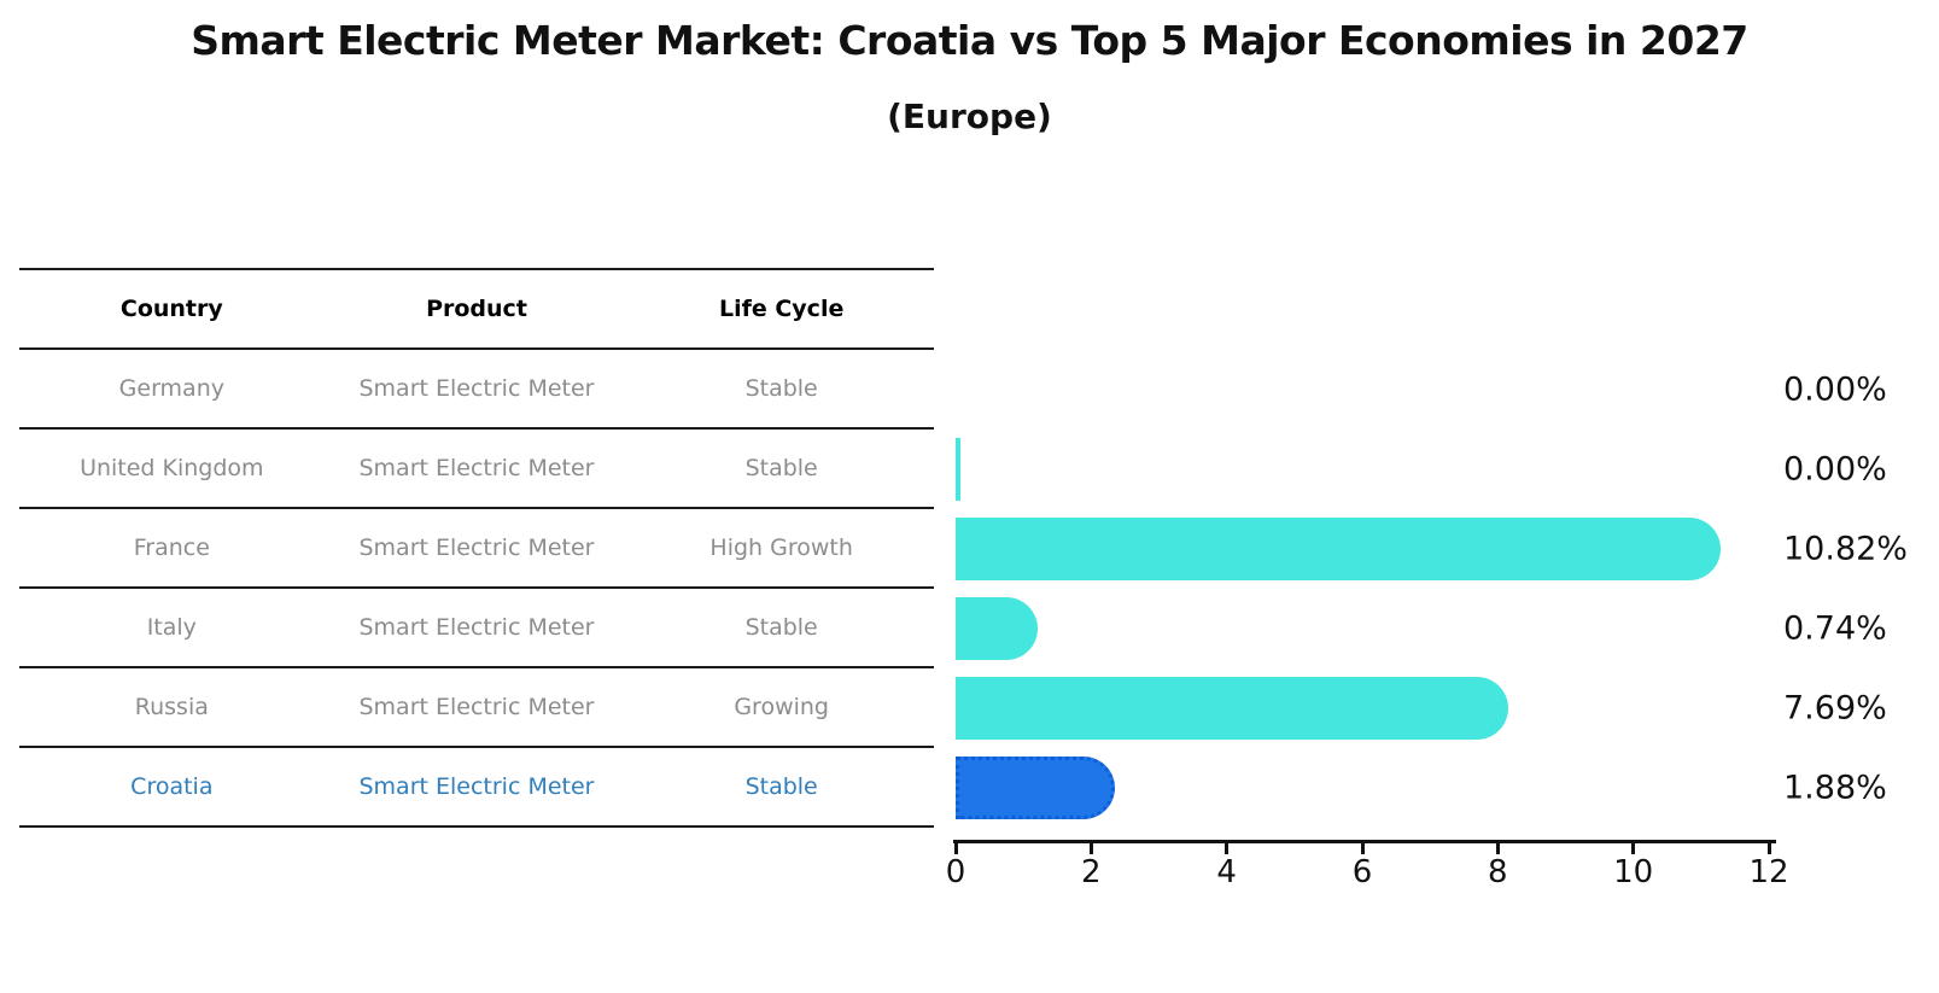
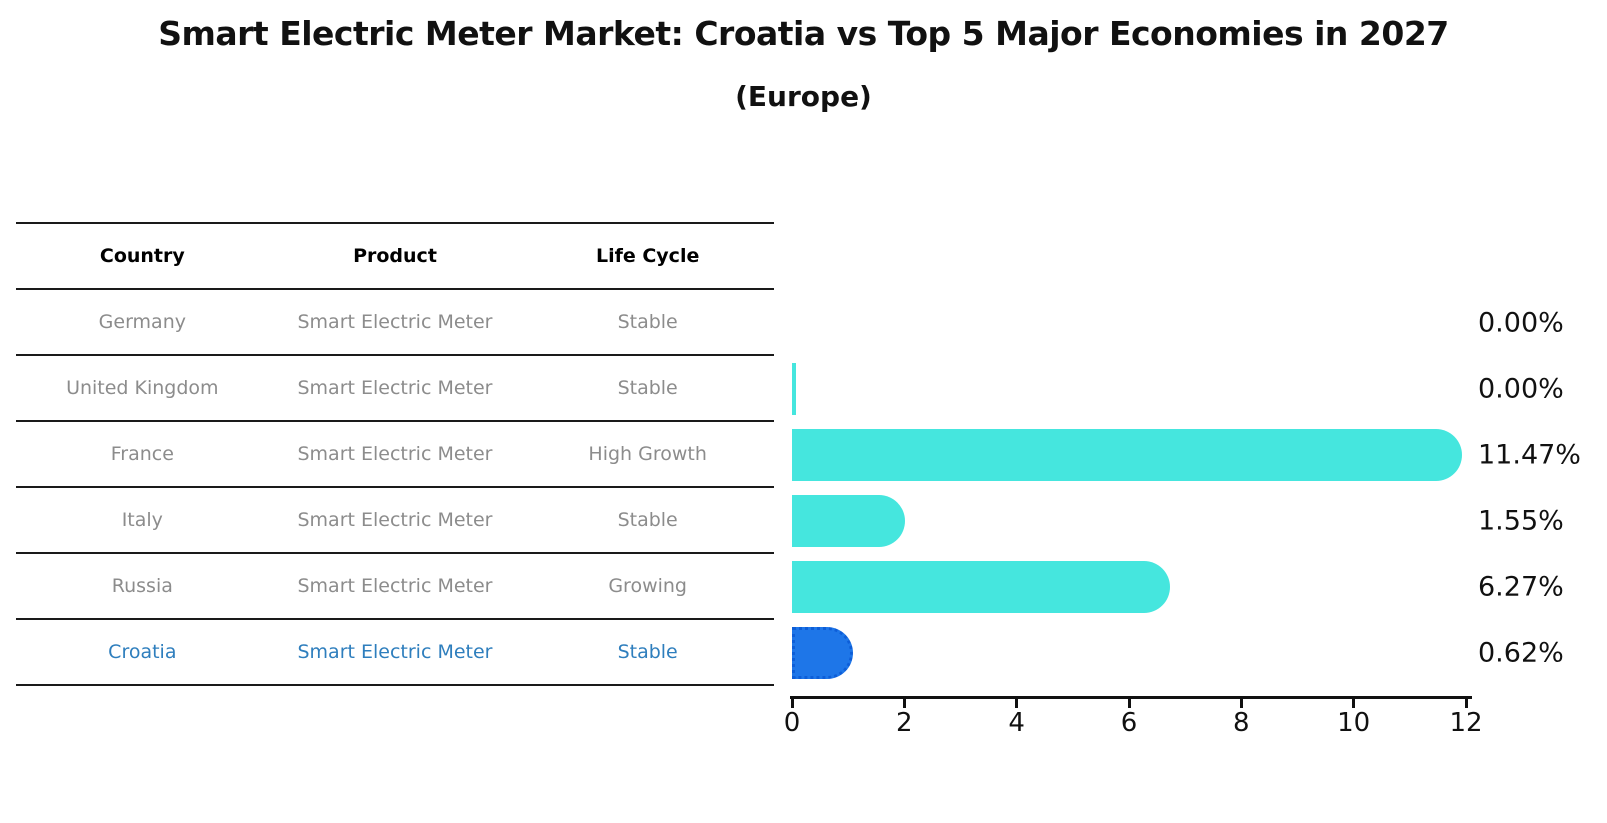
France: 10.82% -> 11.47%
Italy: 0.74% -> 1.55%
Russia: 7.69% -> 6.27%
Croatia: 1.88% -> 0.62%
